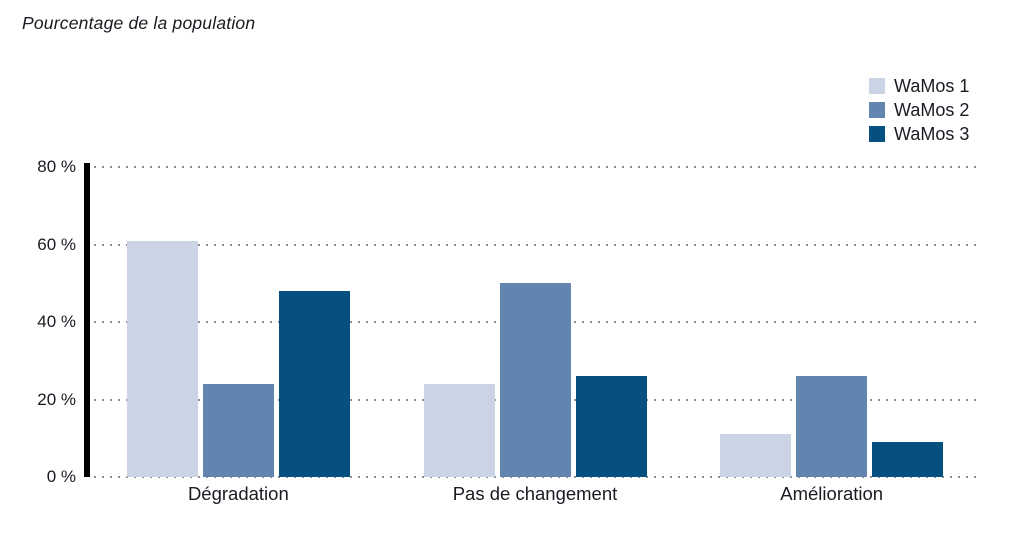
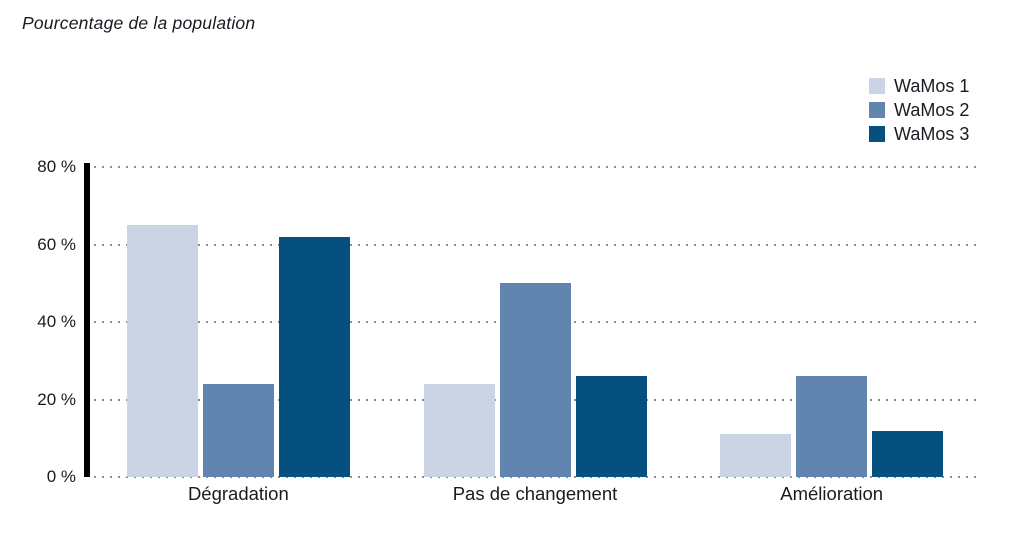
WaMos 1/Dégradation: 61% -> 65%
WaMos 3/Dégradation: 48% -> 62%
WaMos 3/Amélioration: 9% -> 12%
